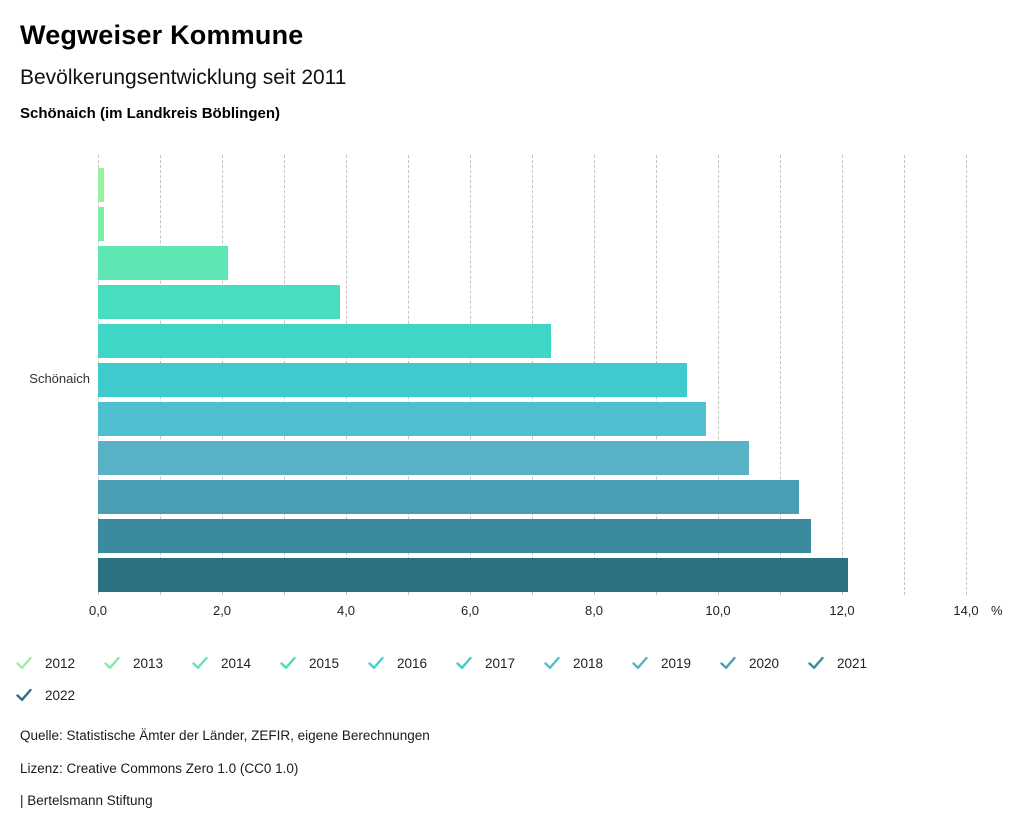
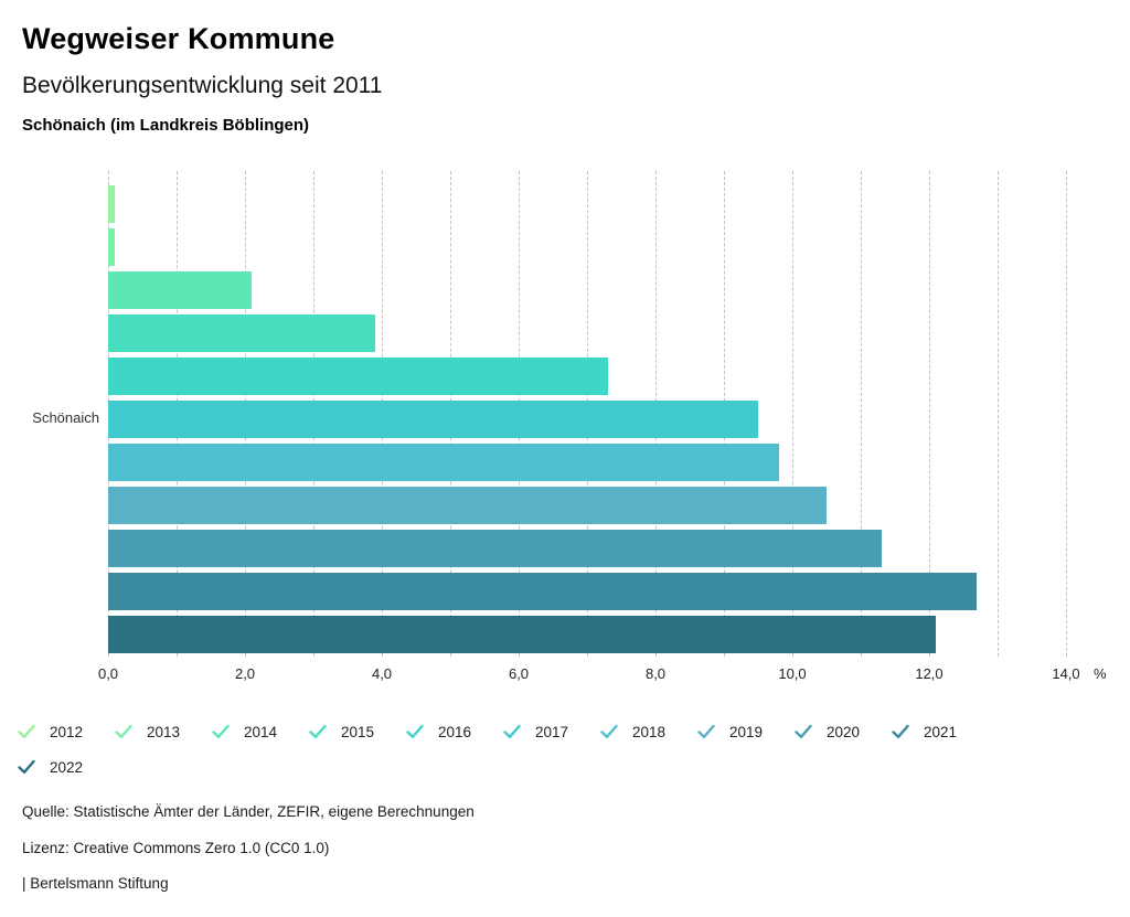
2021: 11,5 -> 12,7
